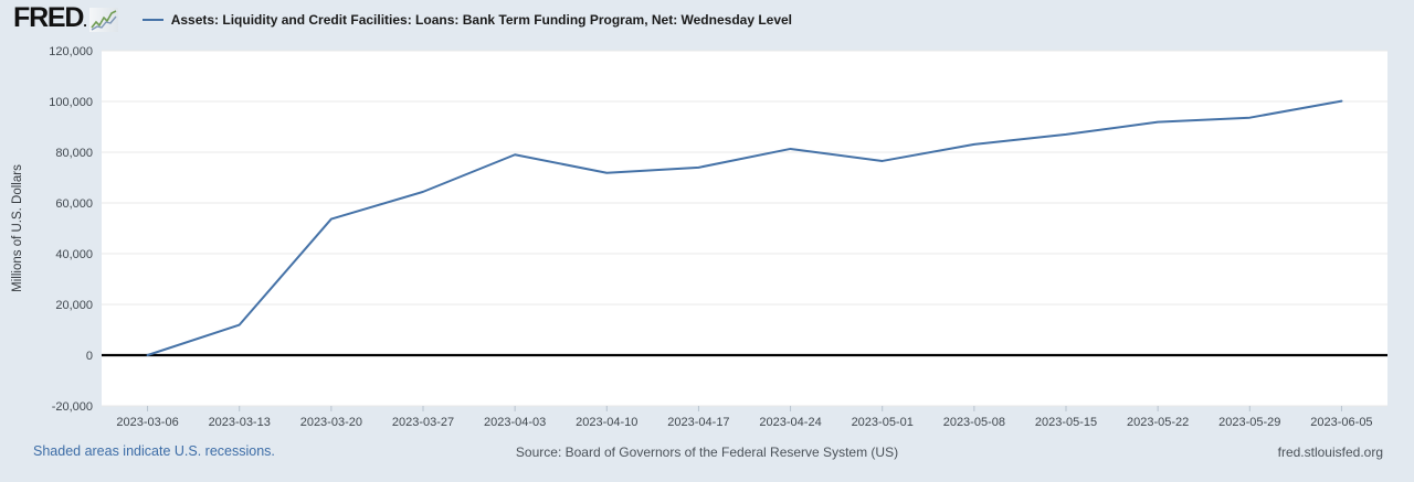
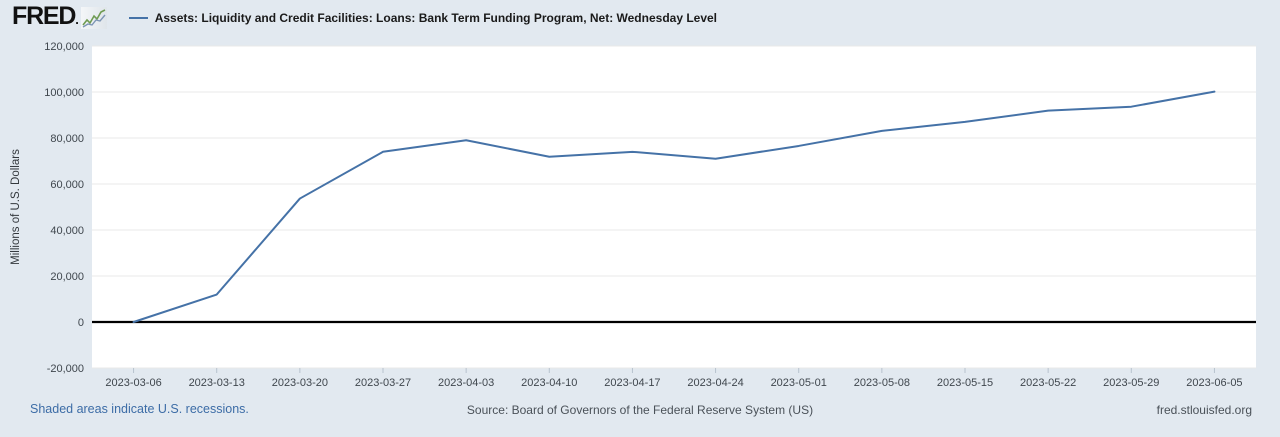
2023-03-27: 64000 -> 74000
2023-04-24: 81000 -> 71000
